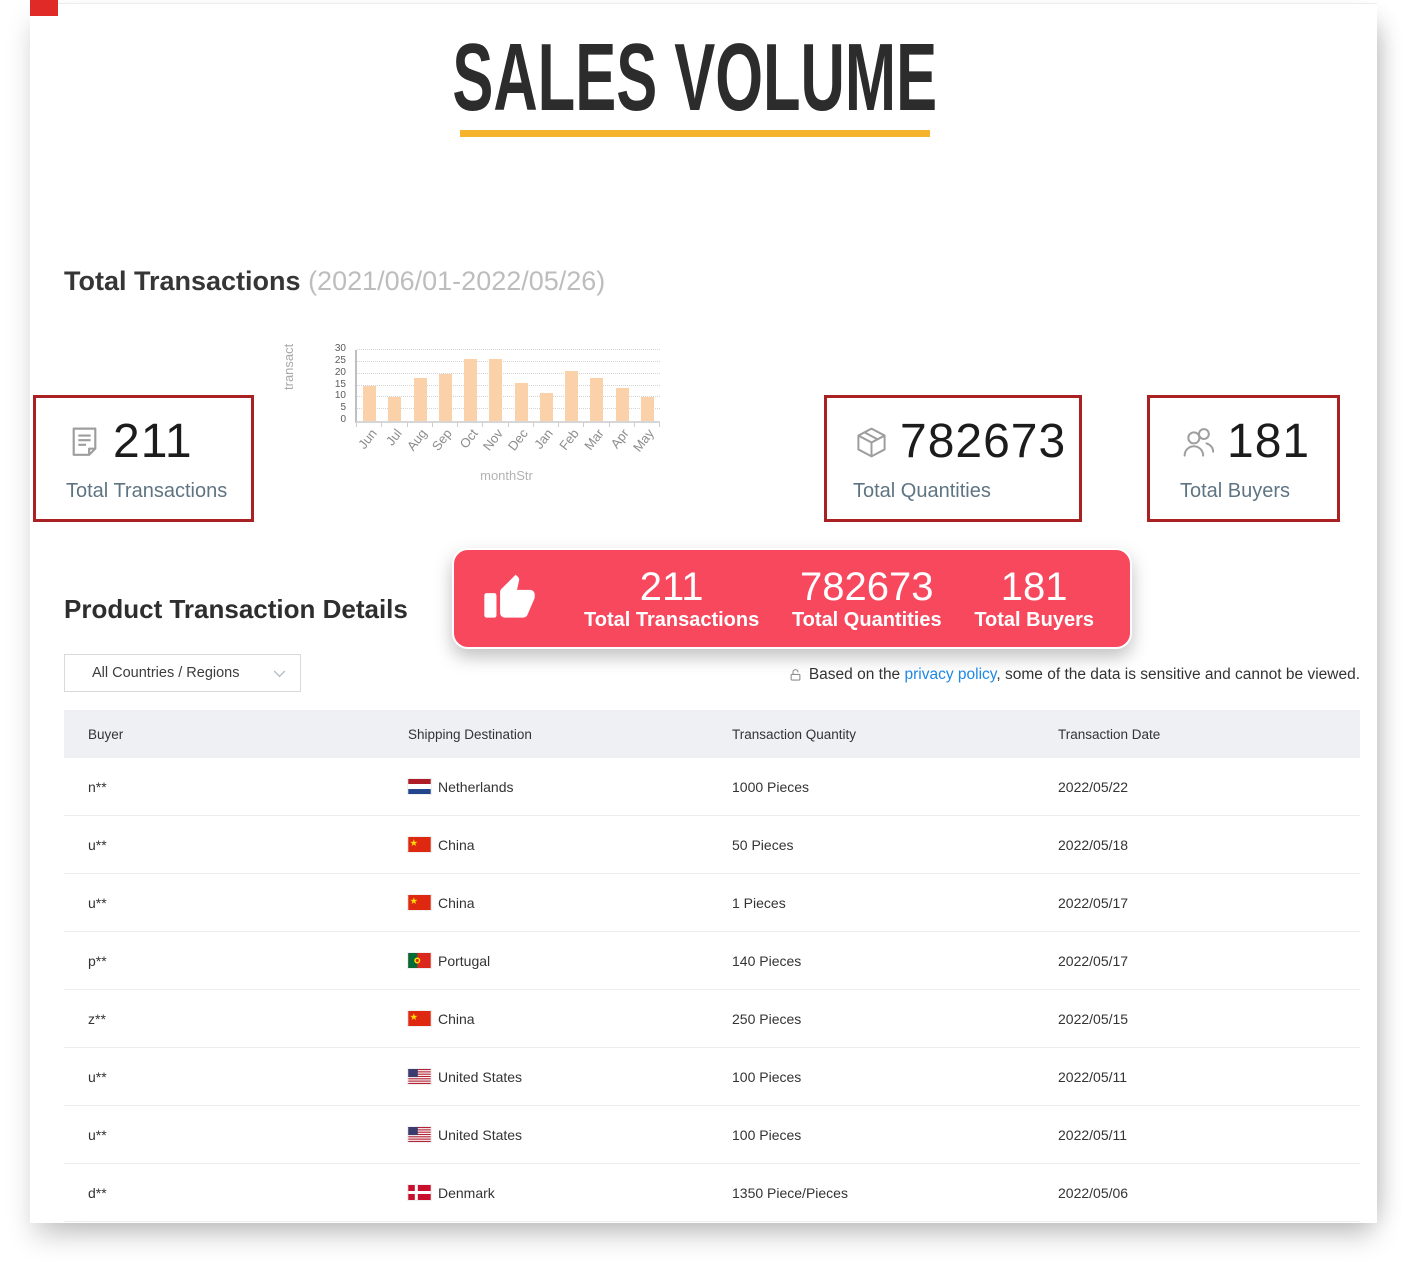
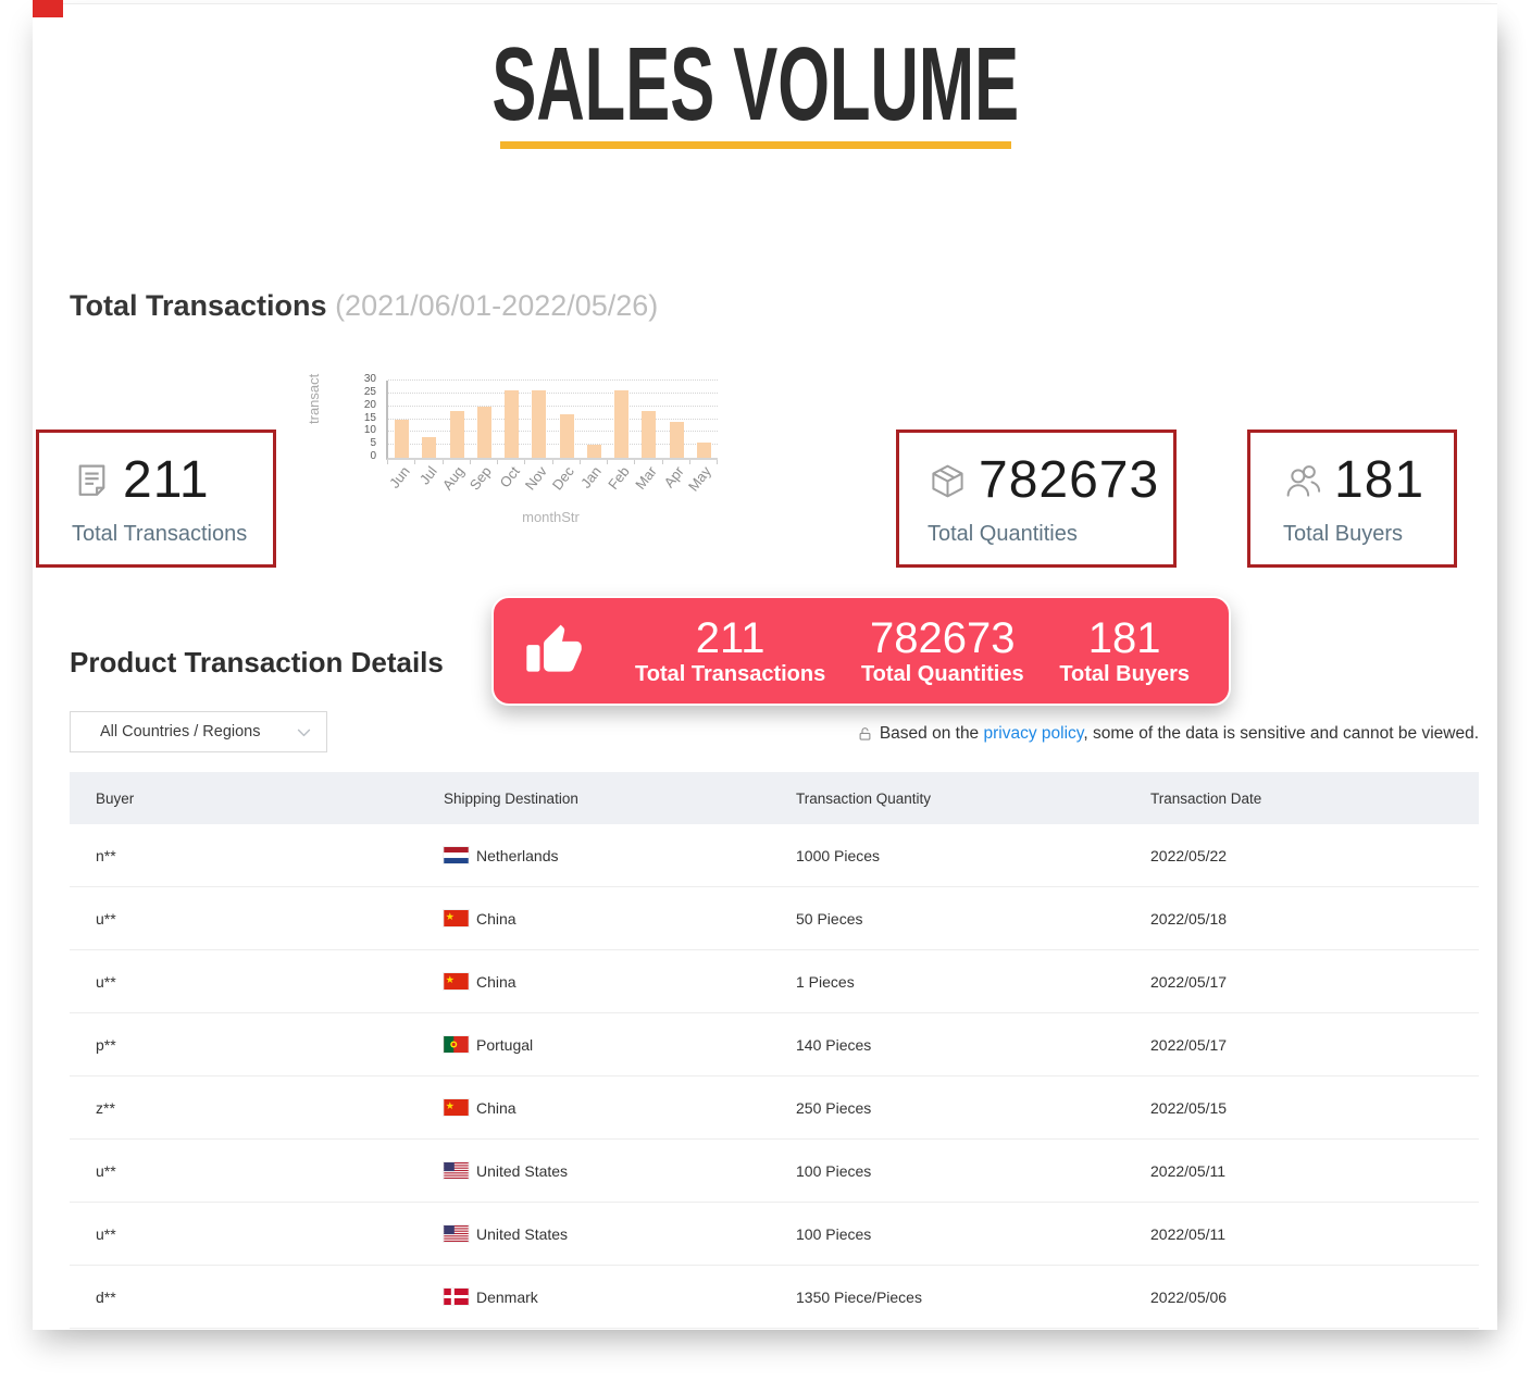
Jul: 10 -> 8
Dec: 16 -> 17
Jan: 12 -> 5
Feb: 21 -> 26
May: 10 -> 6
